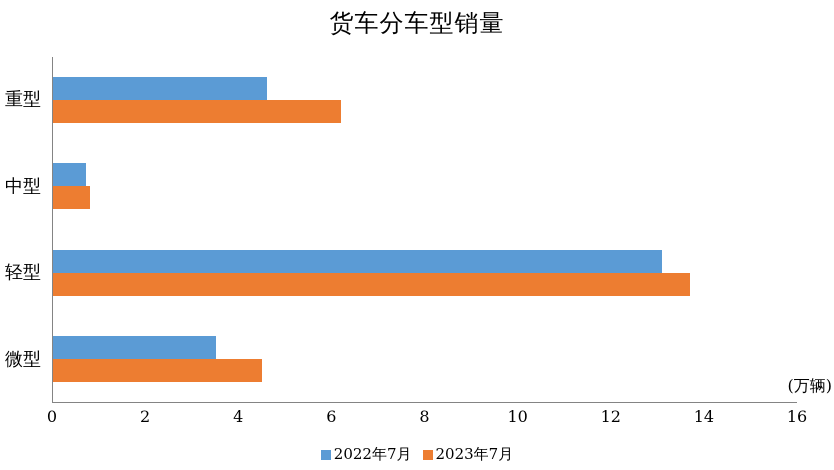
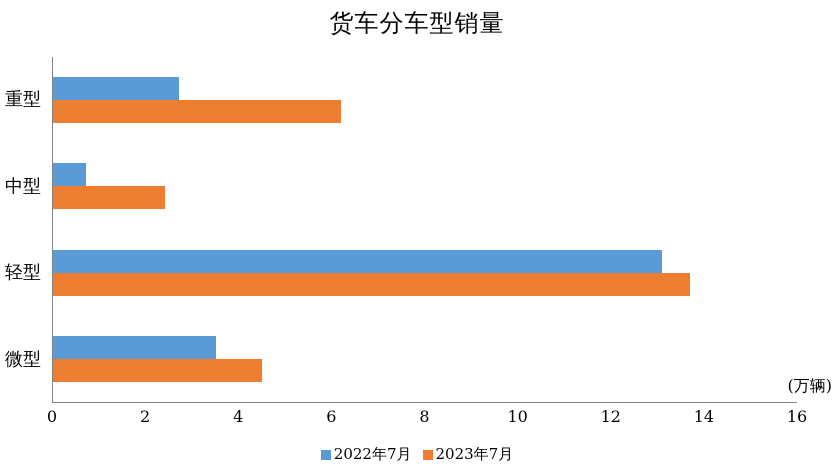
2022年7月/重型: 4.6 -> 2.7
2023年7月/中型: 0.8 -> 2.4
